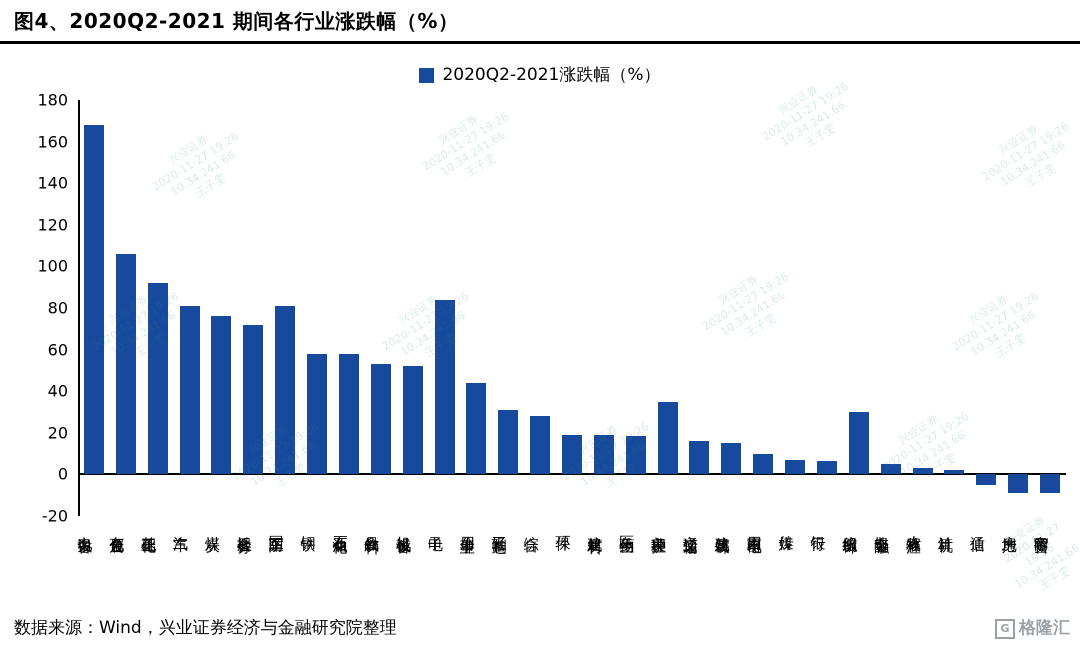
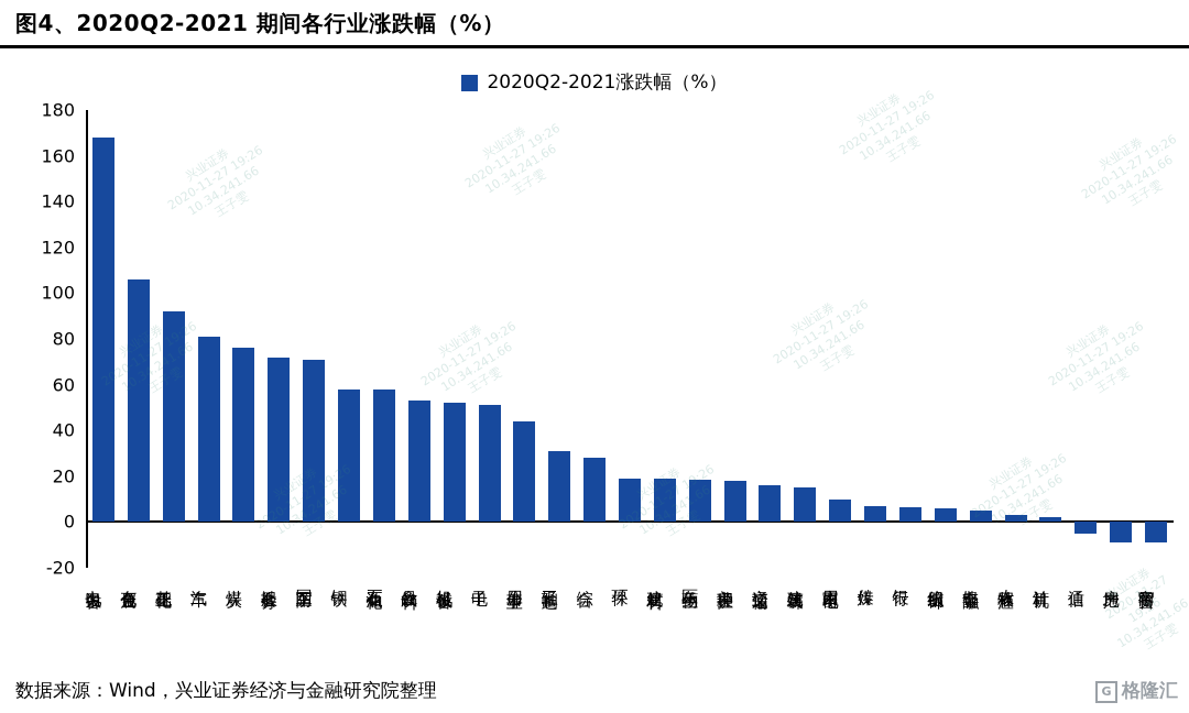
国防军工: 81 -> 71
电子: 84 -> 51
美容护理: 35 -> 18
纺织服饰: 30 -> 6
